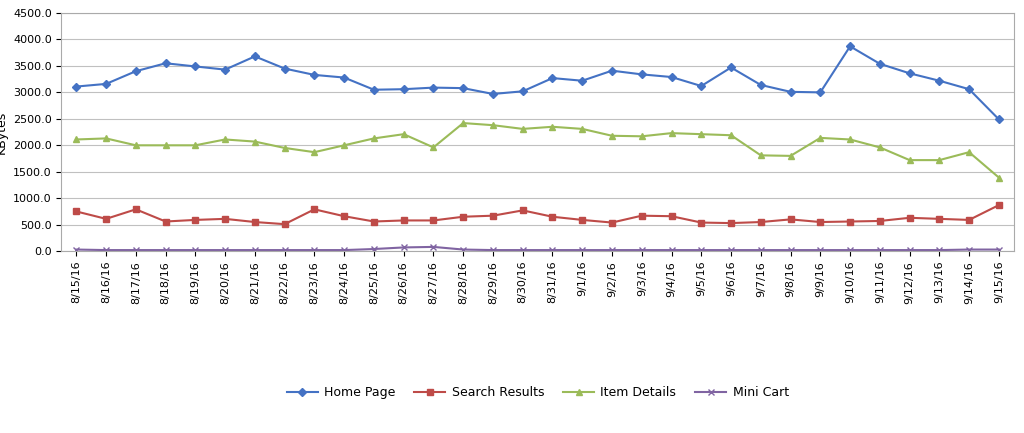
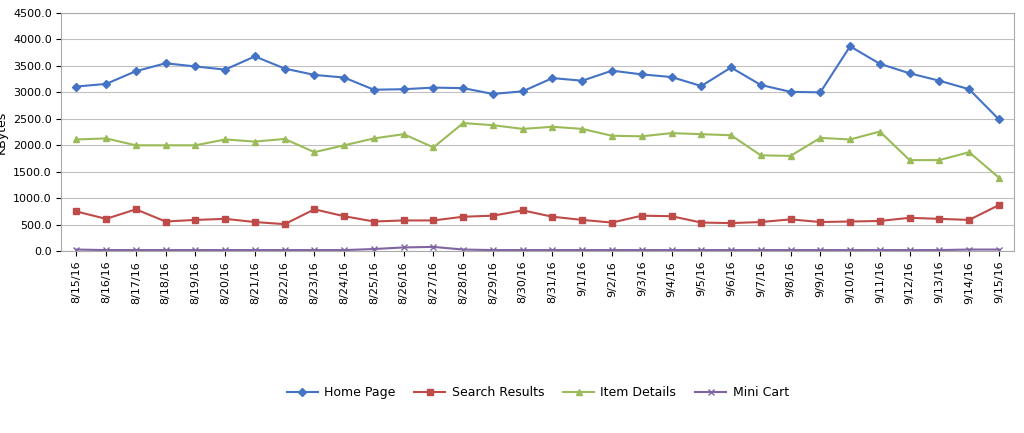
Item Details/8/22/16: 1950 -> 2120
Item Details/9/11/16: 1960 -> 2260
